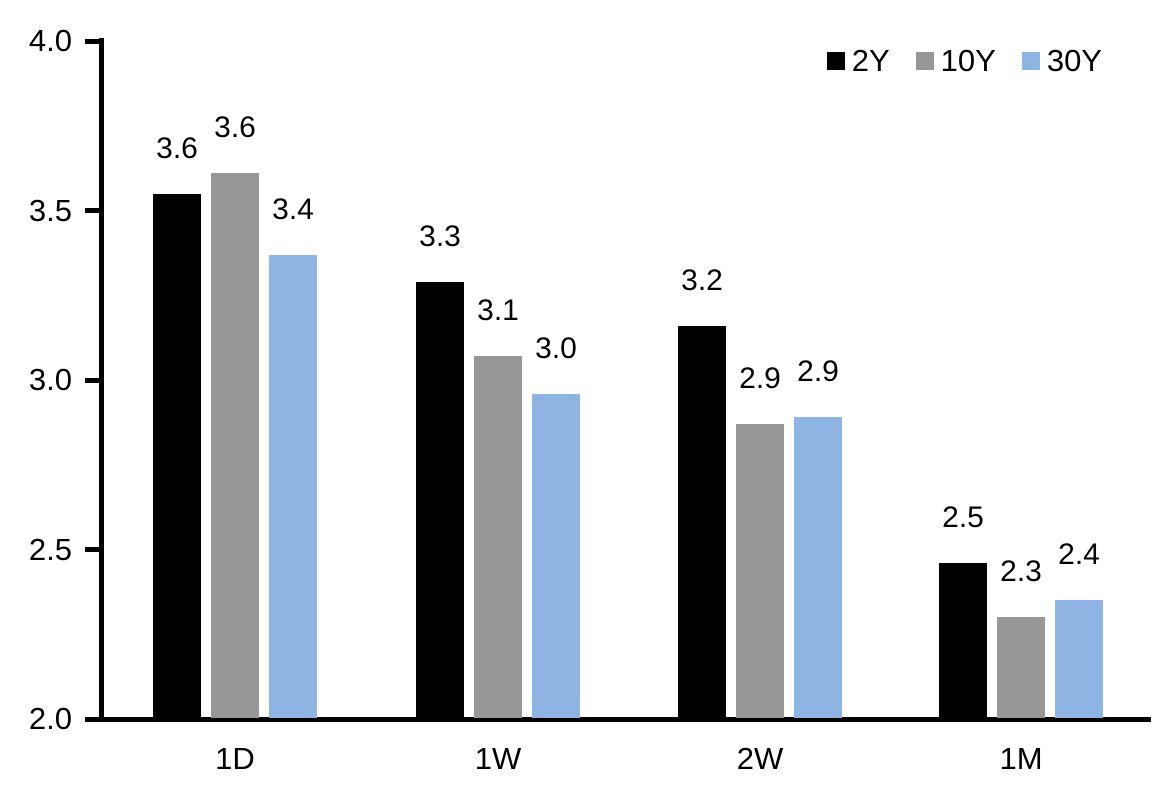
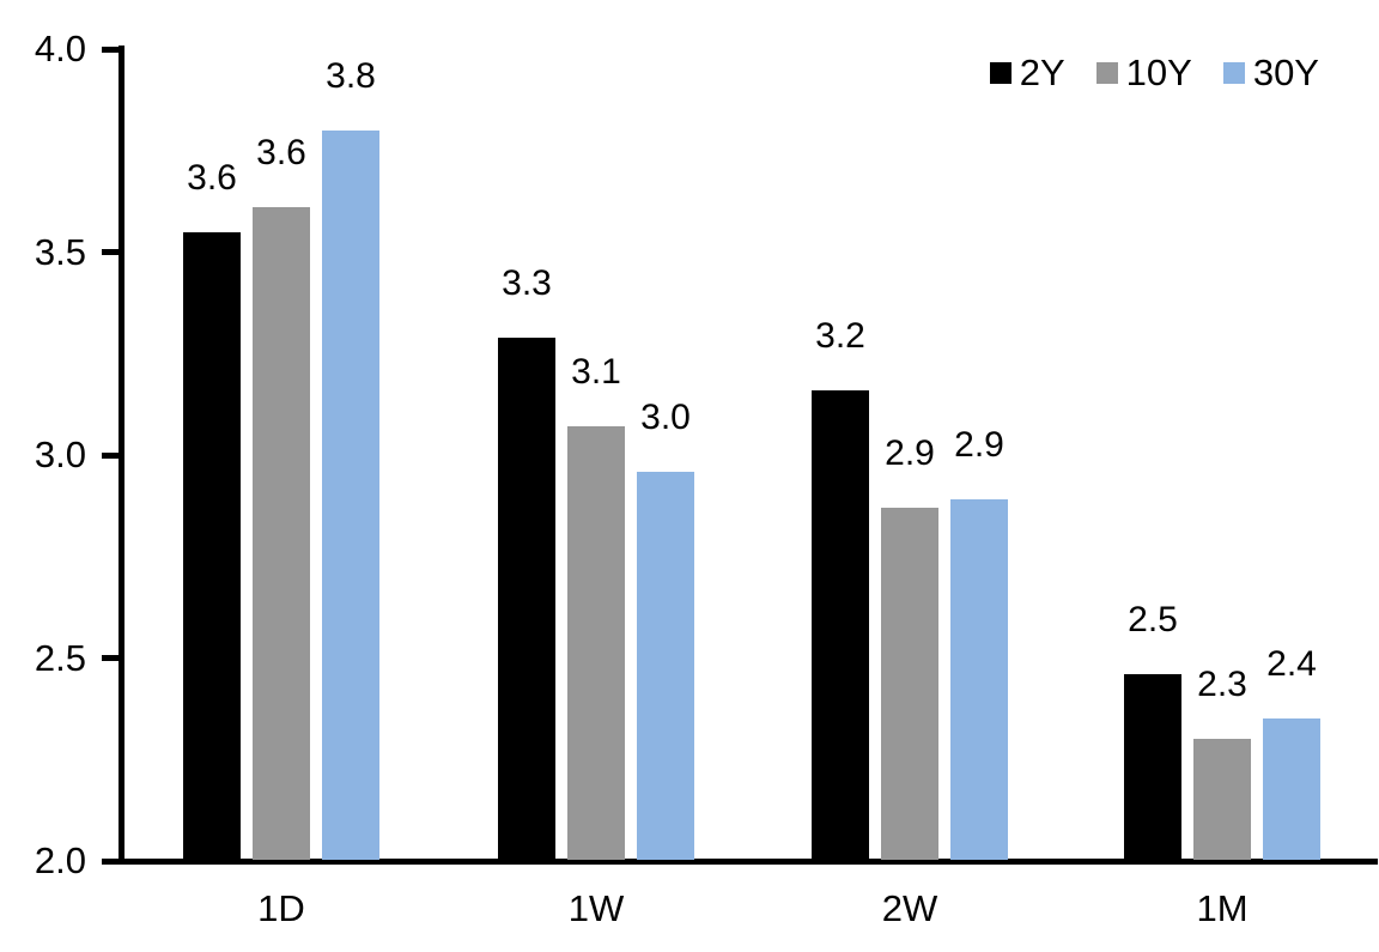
30Y/1D: 3.4 -> 3.8
